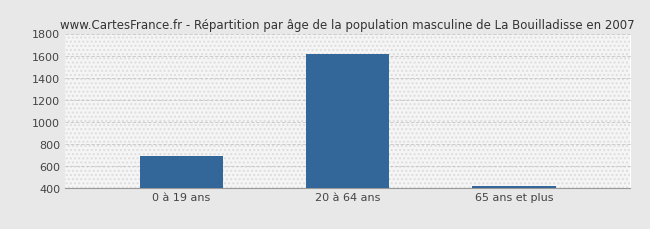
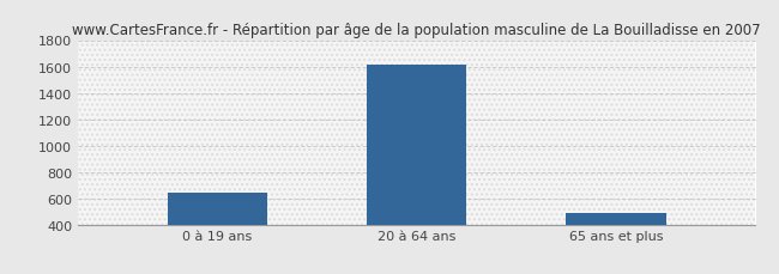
0 à 19 ans: 690 -> 640
65 ans et plus: 410 -> 490
